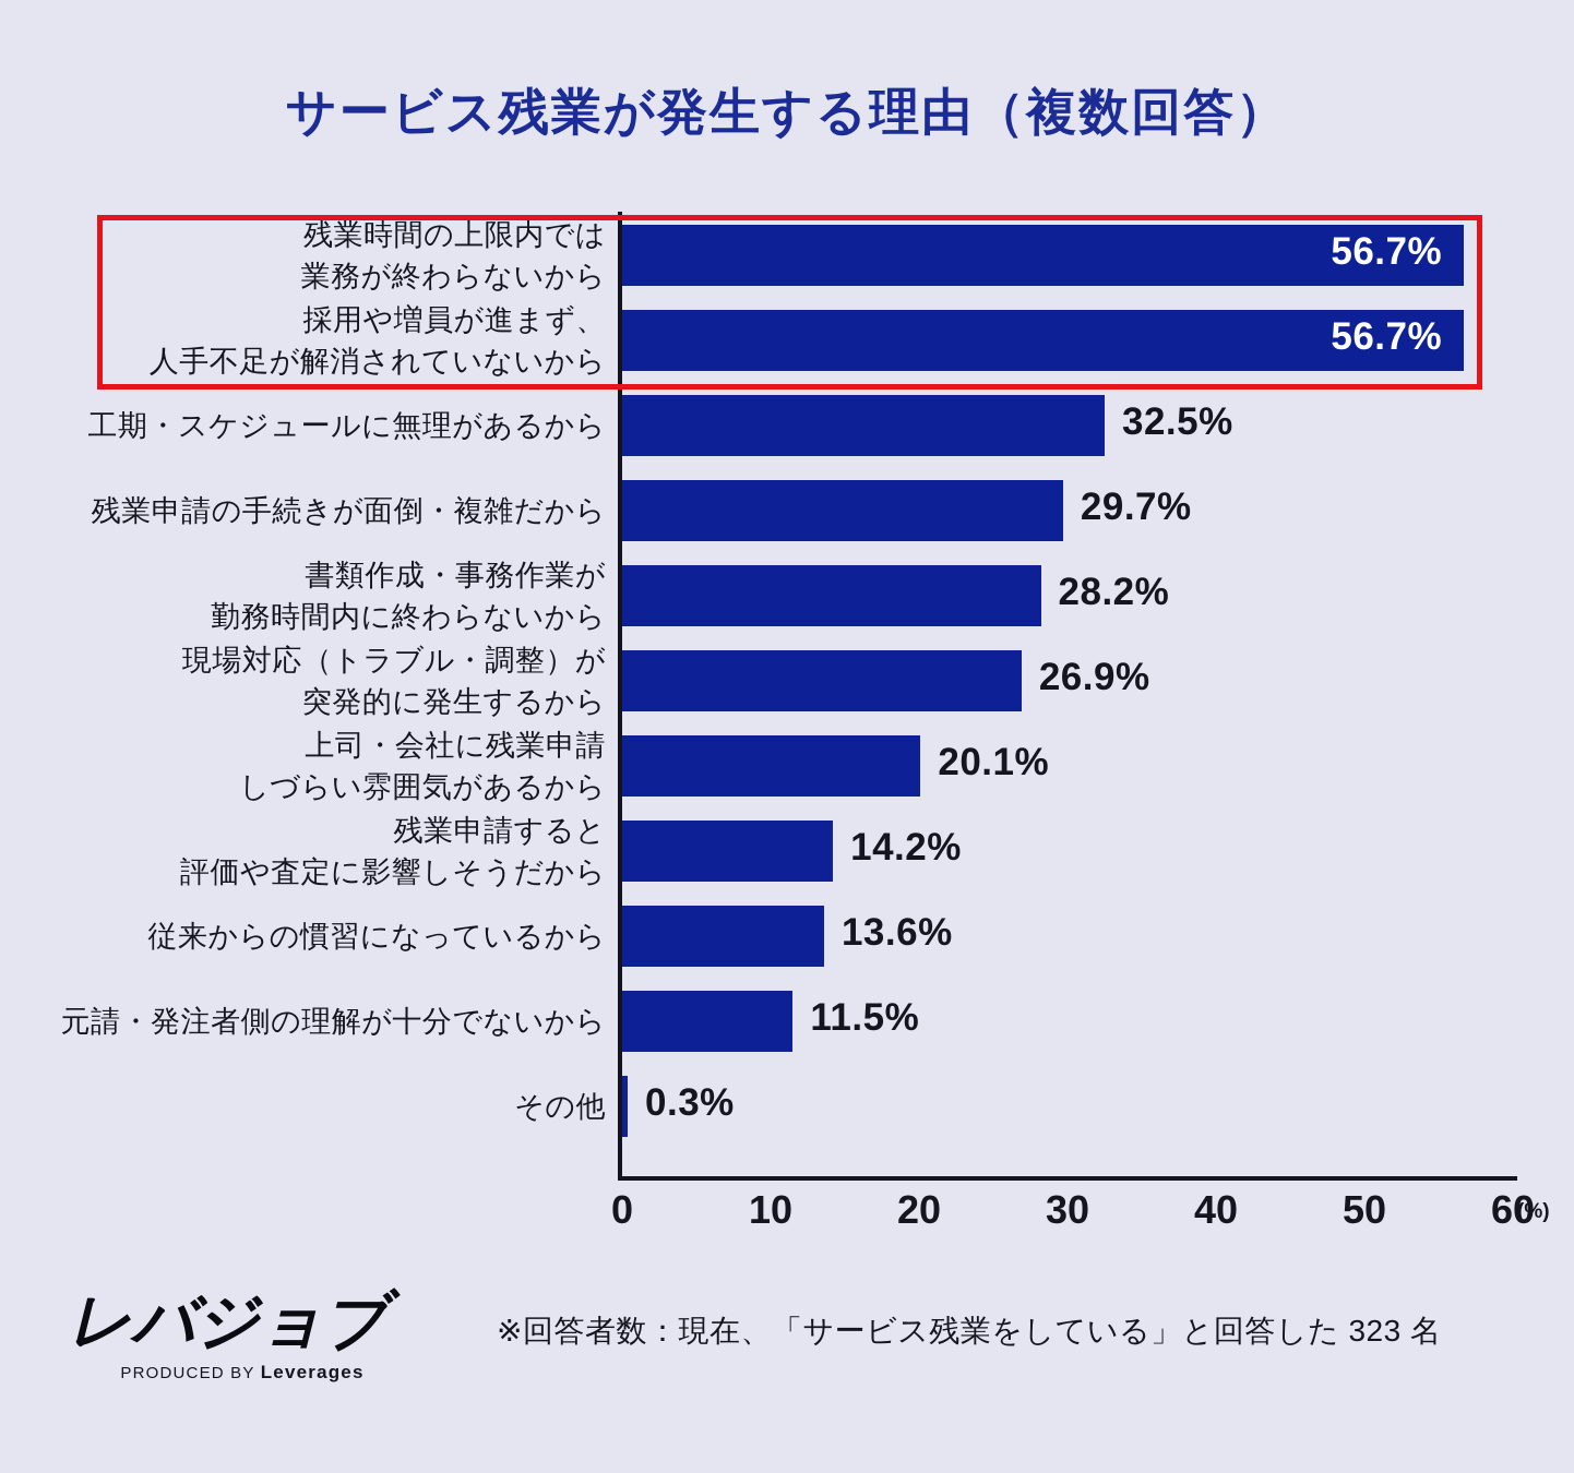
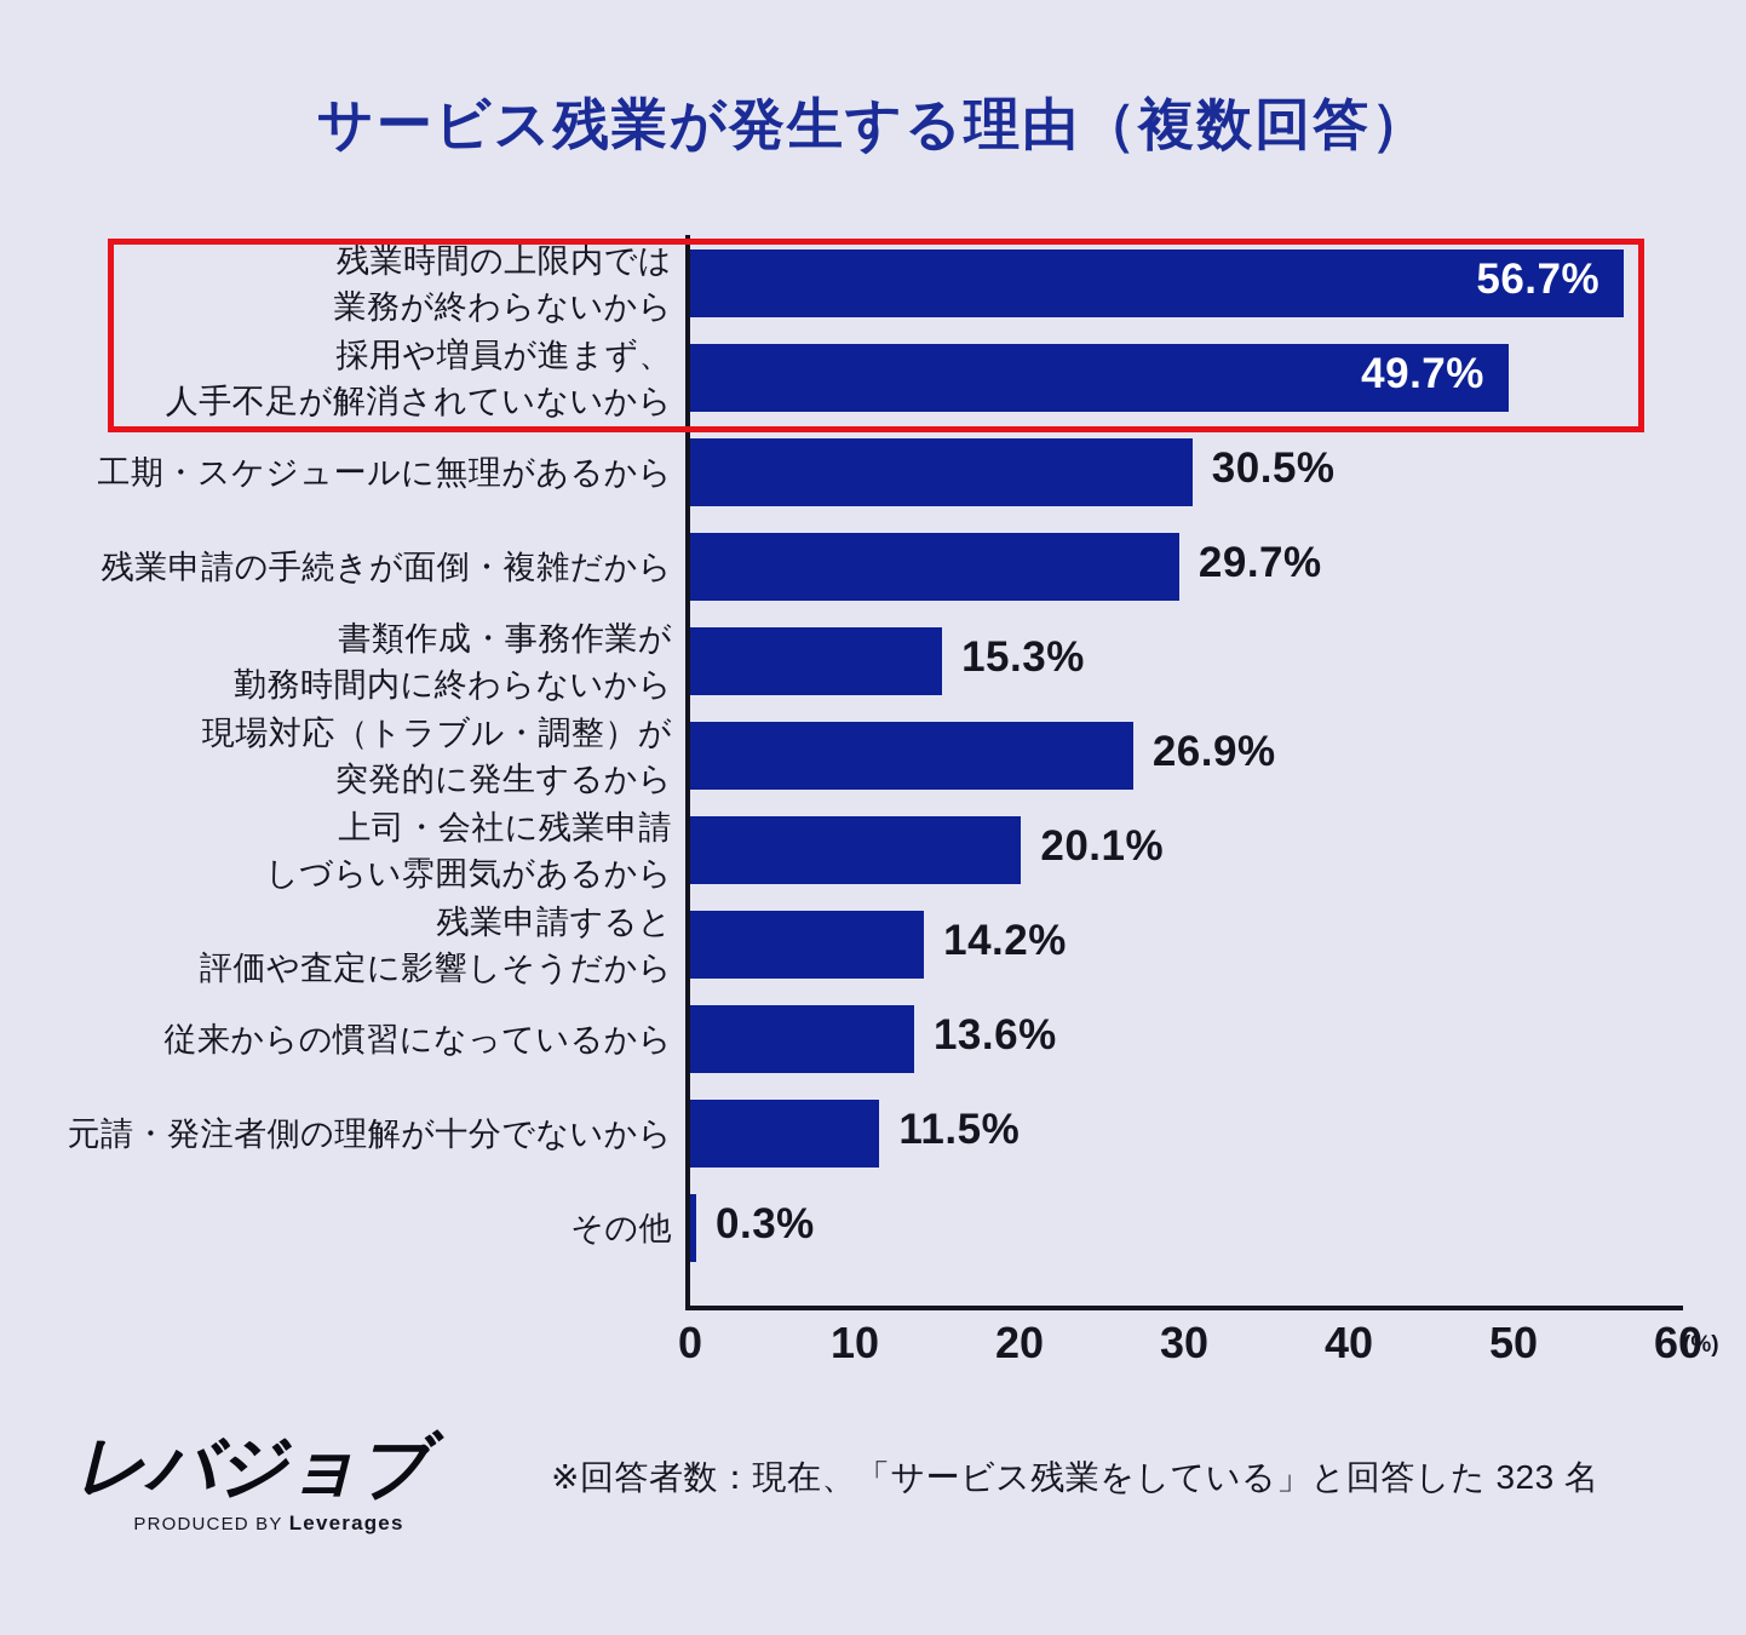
採用や増員が進まず、 人手不足が解消されていないから: 56.7% -> 49.7%
工期・スケジュールに無理があるから: 32.5% -> 30.5%
書類作成・事務作業が 勤務時間内に終わらないから: 28.2% -> 15.3%
